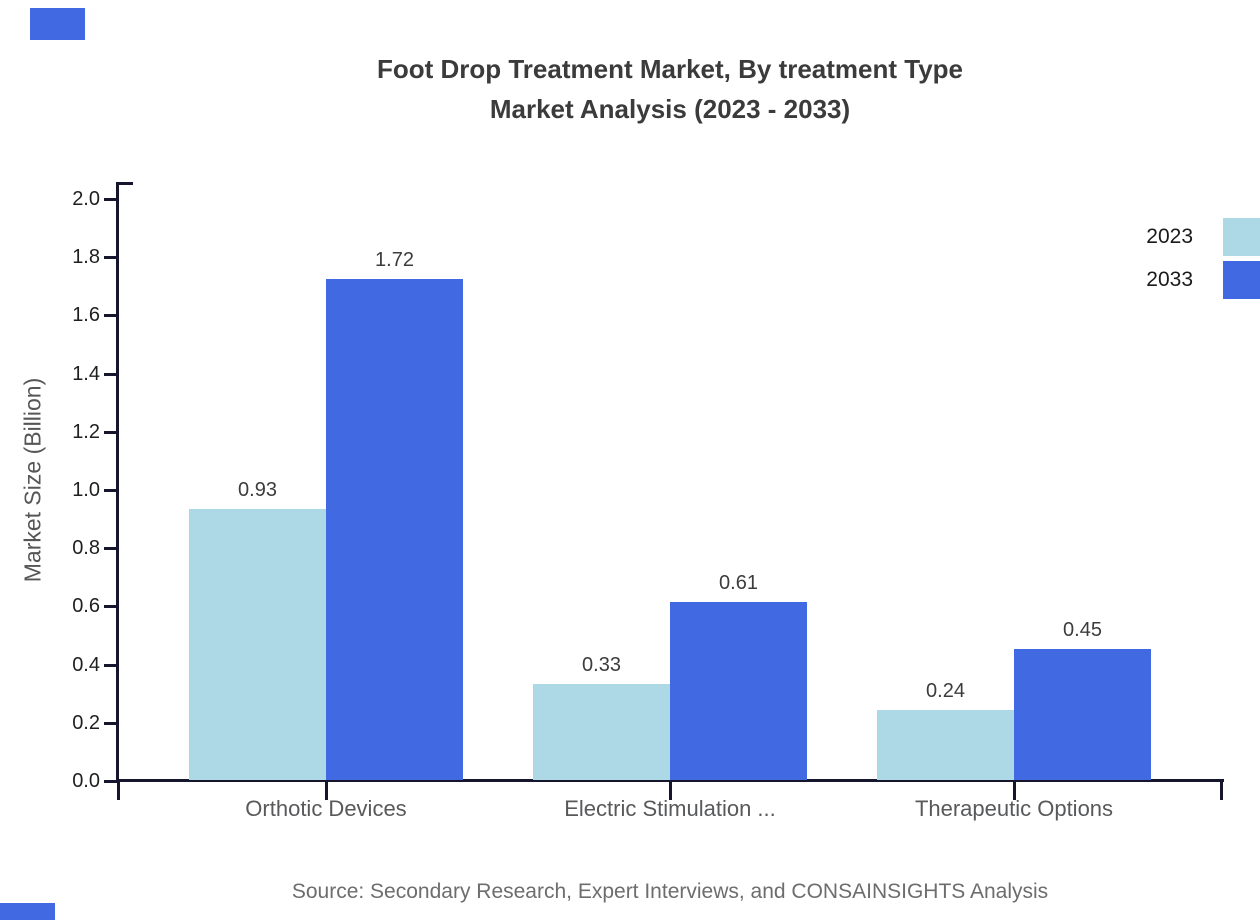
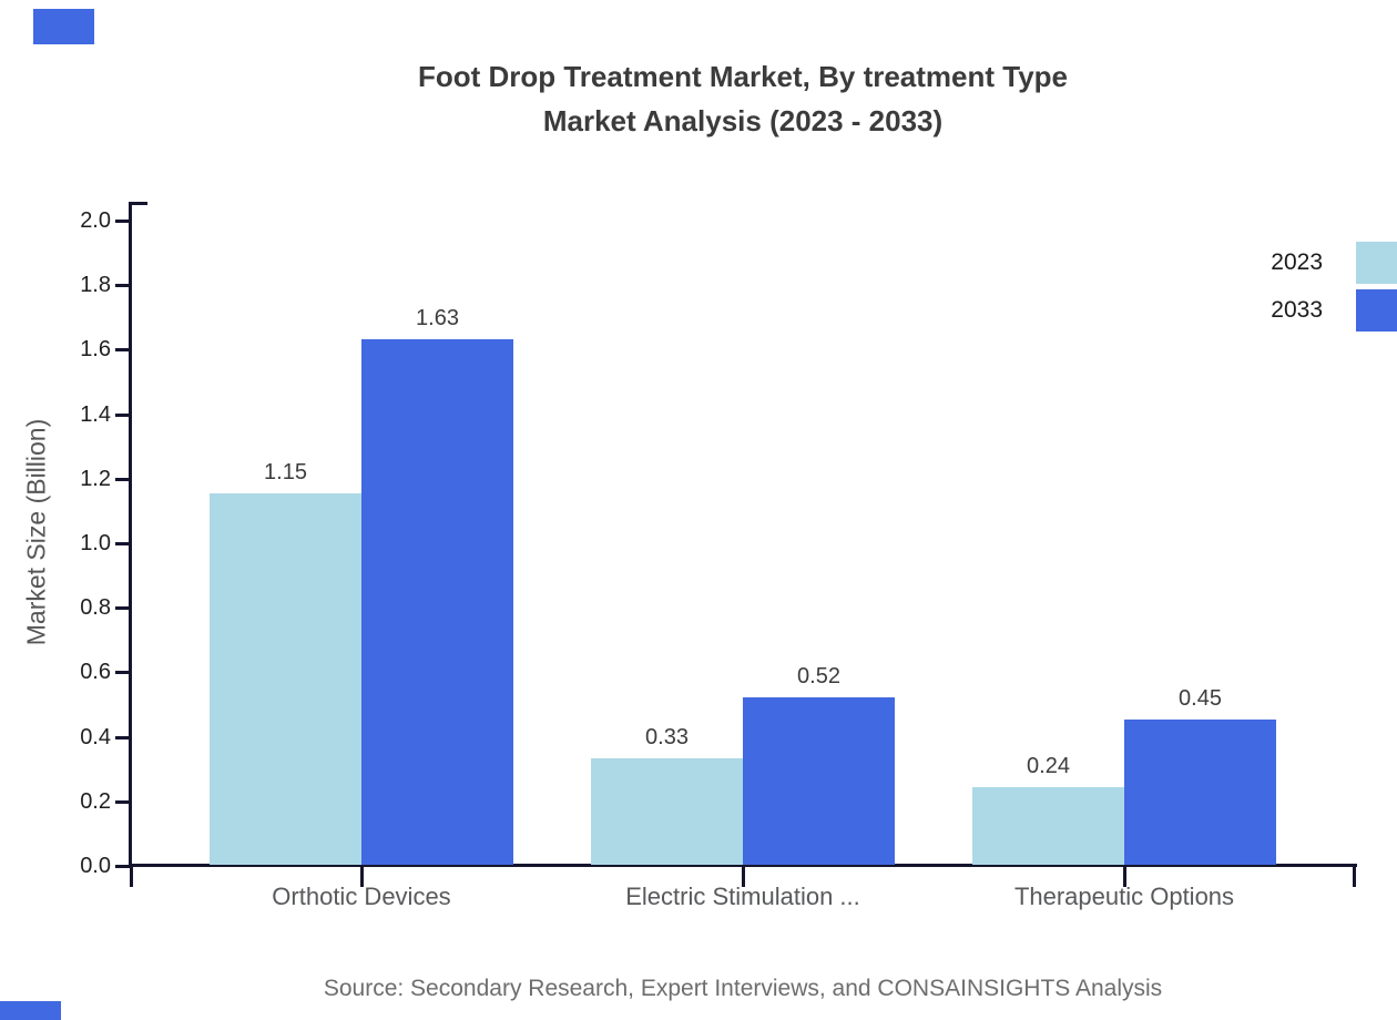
2023/Orthotic Devices: 0.93 -> 1.15
2033/Orthotic Devices: 1.72 -> 1.63
2033/Electric Stimulation ...: 0.61 -> 0.52
